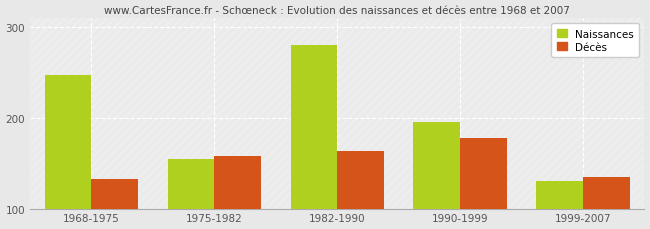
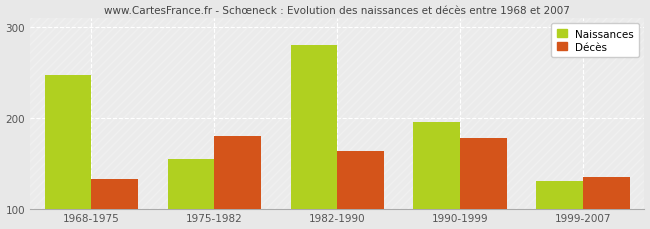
Décès/1975-1982: 158 -> 180
